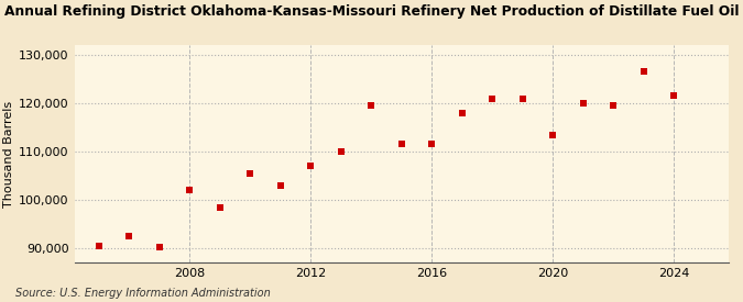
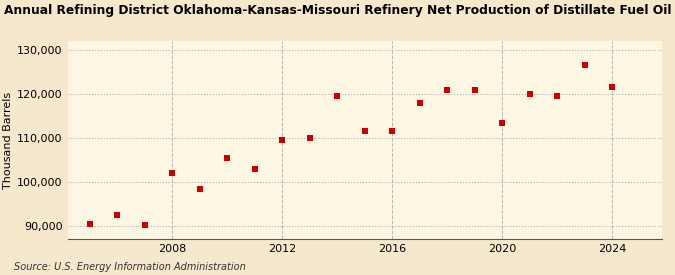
2012: 107,000 -> 109,500
